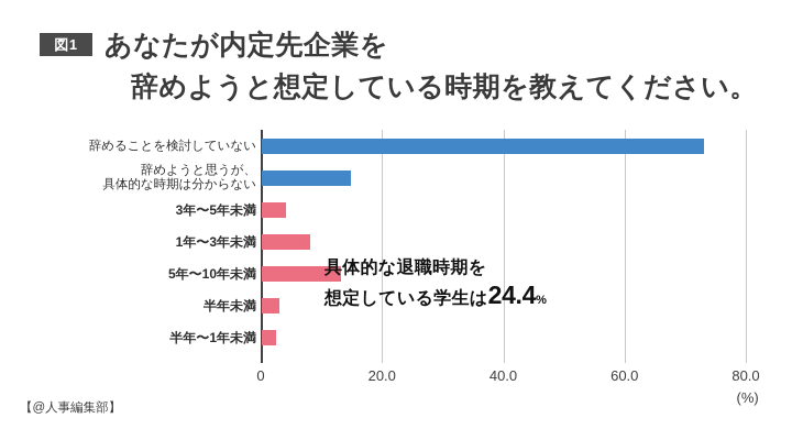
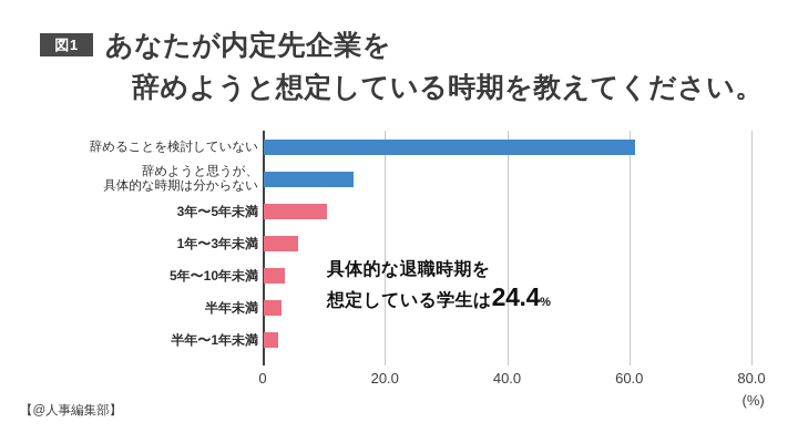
辞めることを検討していない: 73 -> 61
3年〜5年未満: 4 -> 10
1年〜3年未満: 8 -> 6
5年〜10年未満: 13 -> 3
